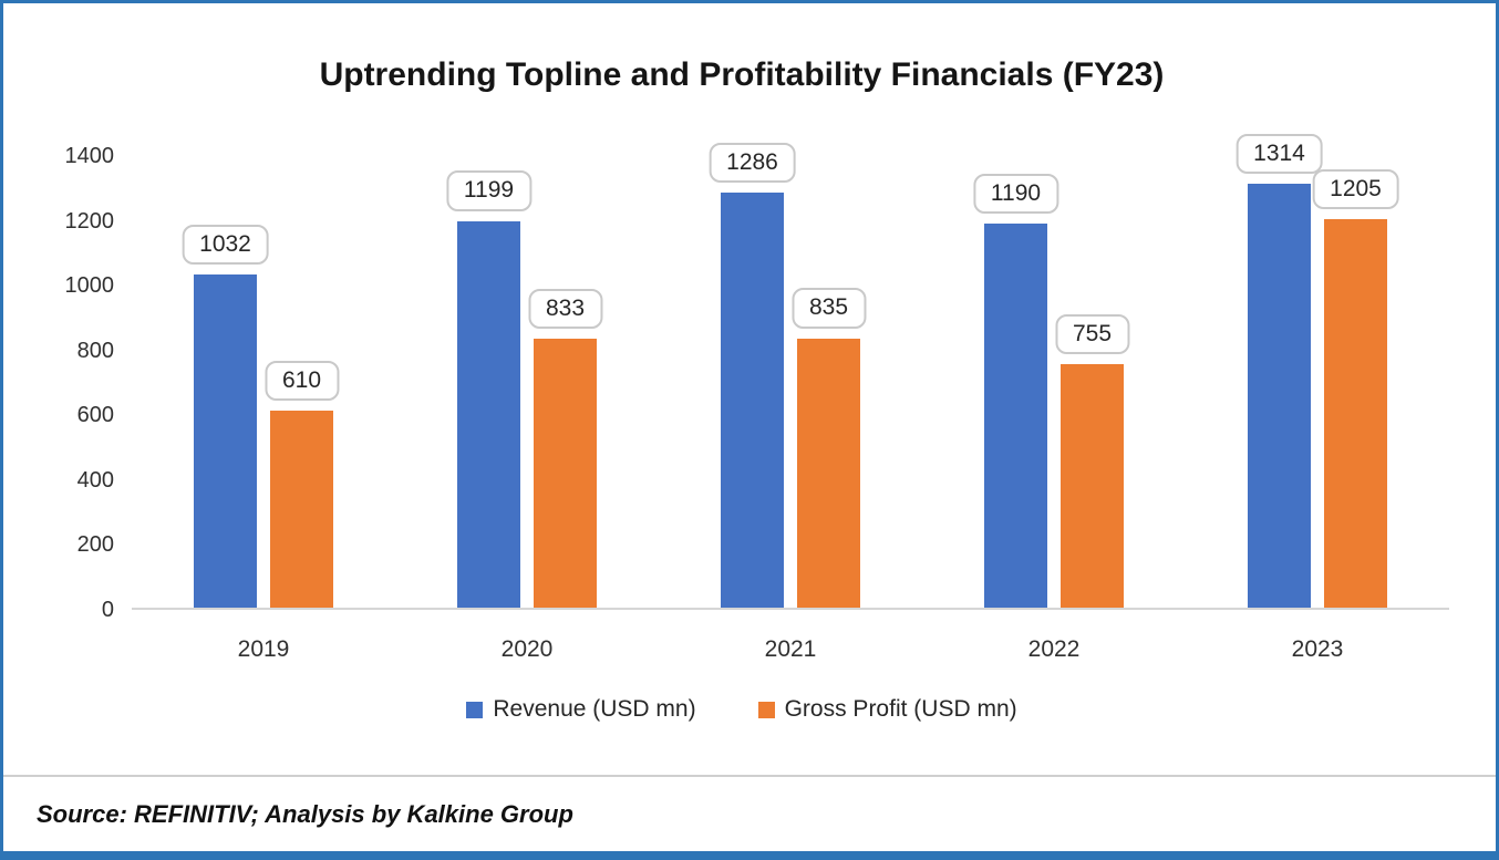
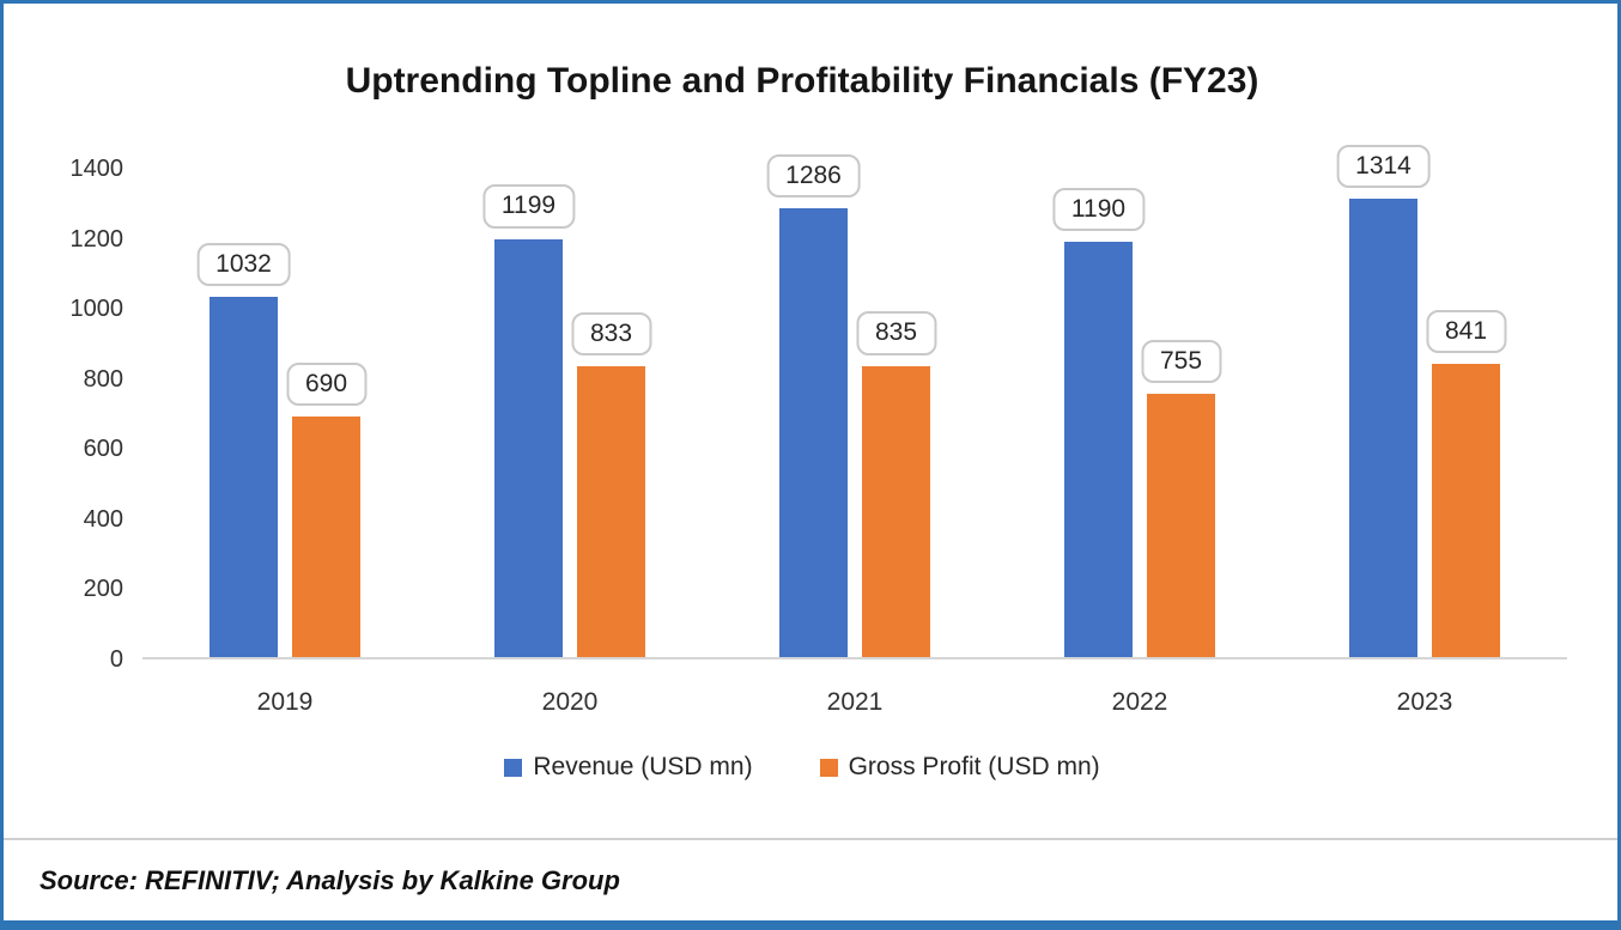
Gross Profit (USD mn)/2019: 610 -> 690
Gross Profit (USD mn)/2023: 1205 -> 841
